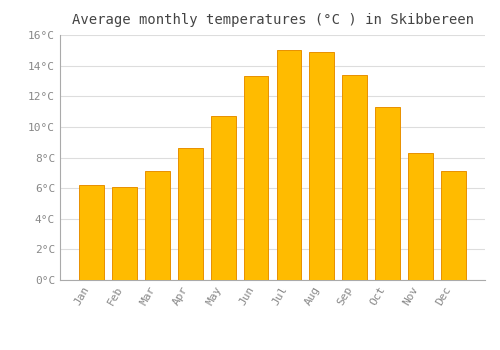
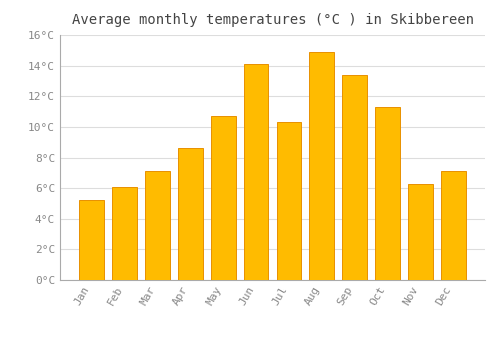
Jan: 6.2°C -> 5.2°C
Jun: 13.3°C -> 14.1°C
Jul: 15.0°C -> 10.3°C
Nov: 8.3°C -> 6.3°C
